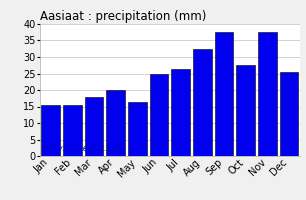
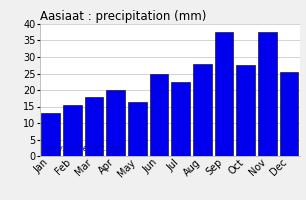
Jan: 15.5 -> 13.0
Jul: 26.5 -> 22.5
Aug: 32.5 -> 28.0
